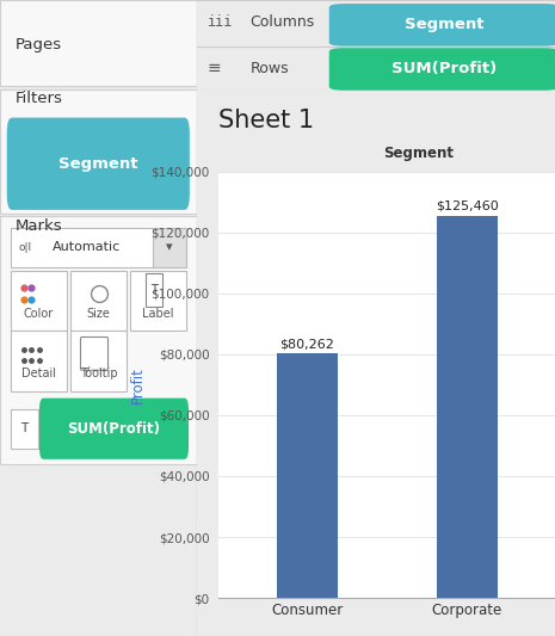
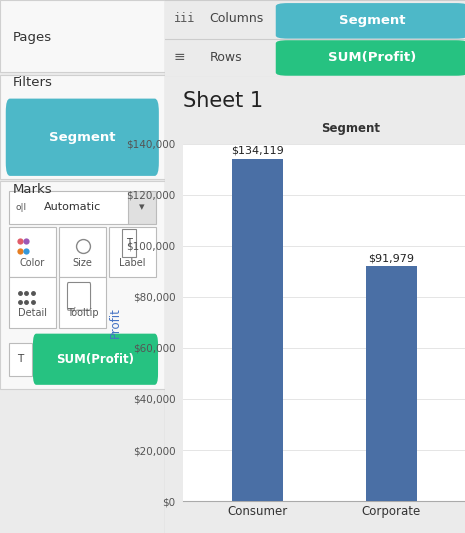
Consumer: $80,262 -> $134,119
Corporate: $125,460 -> $91,979
